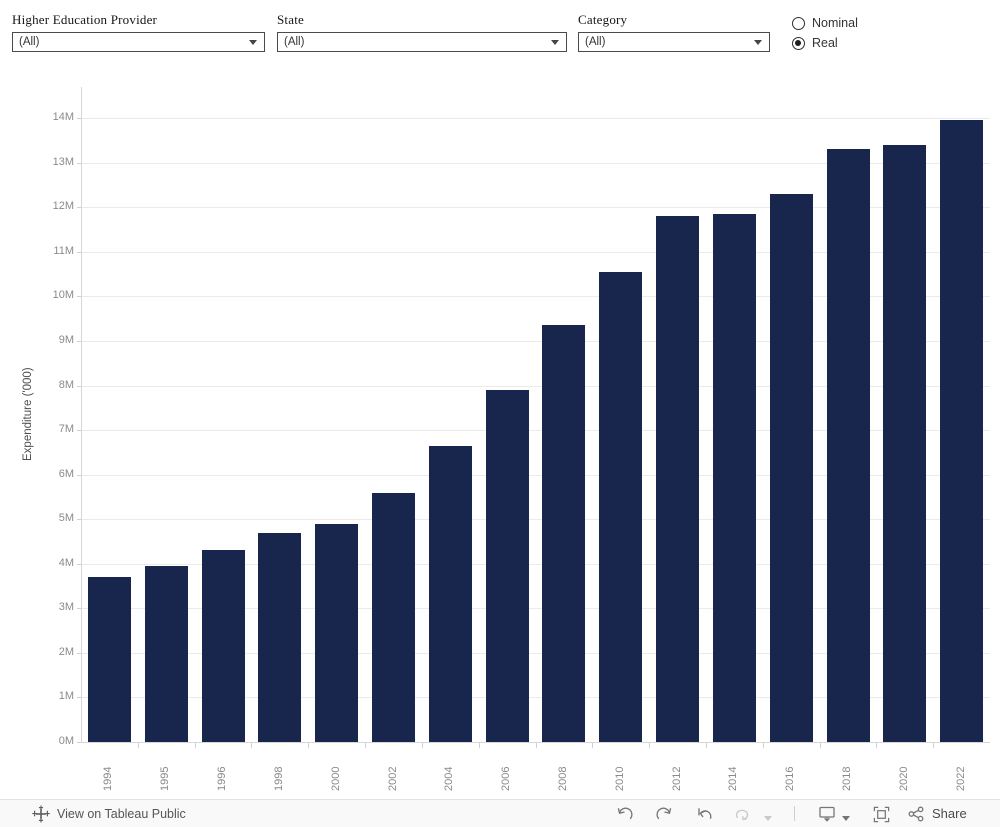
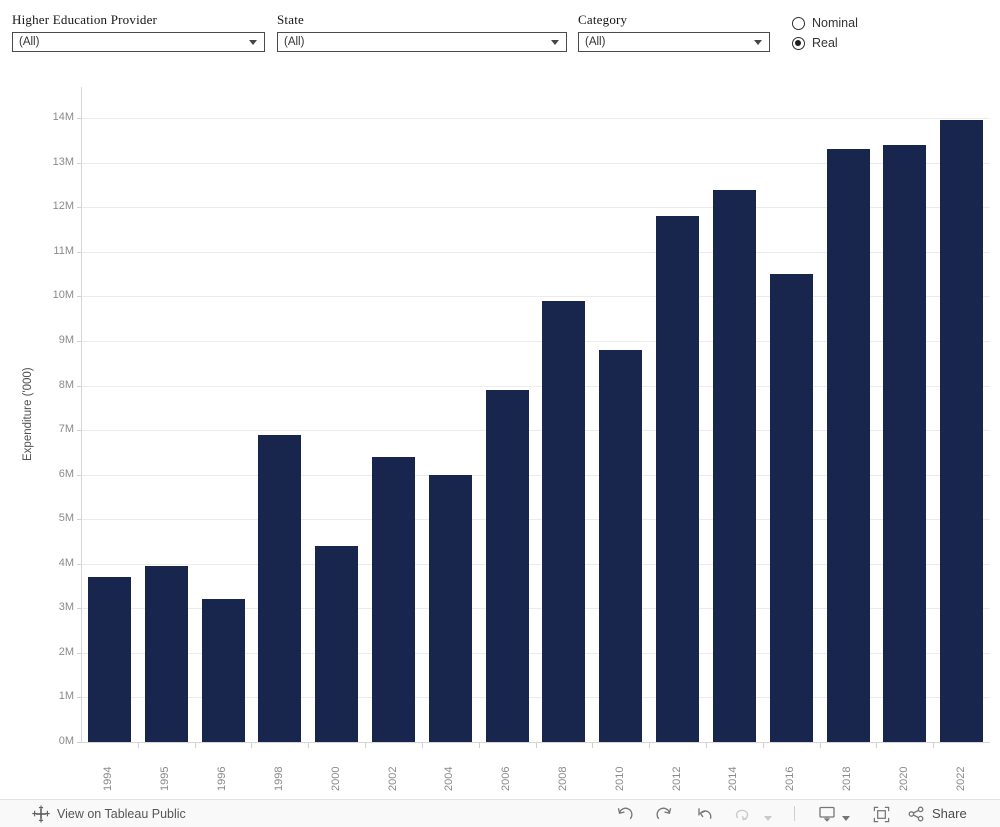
1996: 4.3M -> 3.2M
1998: 4.7M -> 6.9M
2000: 4.9M -> 4.4M
2002: 5.6M -> 6.4M
2004: 6.7M -> 6.0M
2008: 9.3M -> 9.9M
2010: 10.6M -> 8.8M
2014: 11.8M -> 12.4M
2016: 12.3M -> 10.5M
